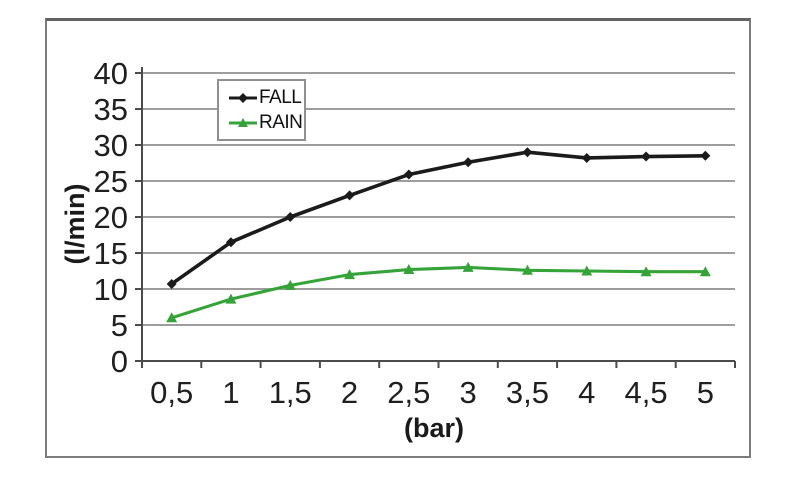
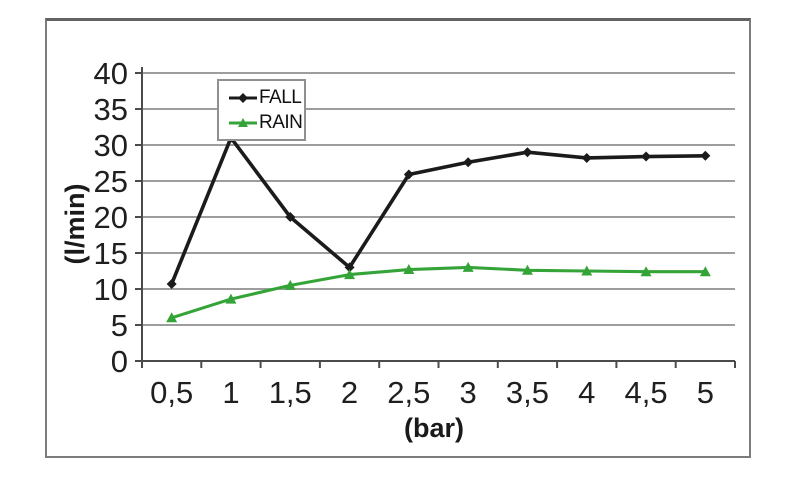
FALL/1: 16 -> 31
FALL/2: 23 -> 13
